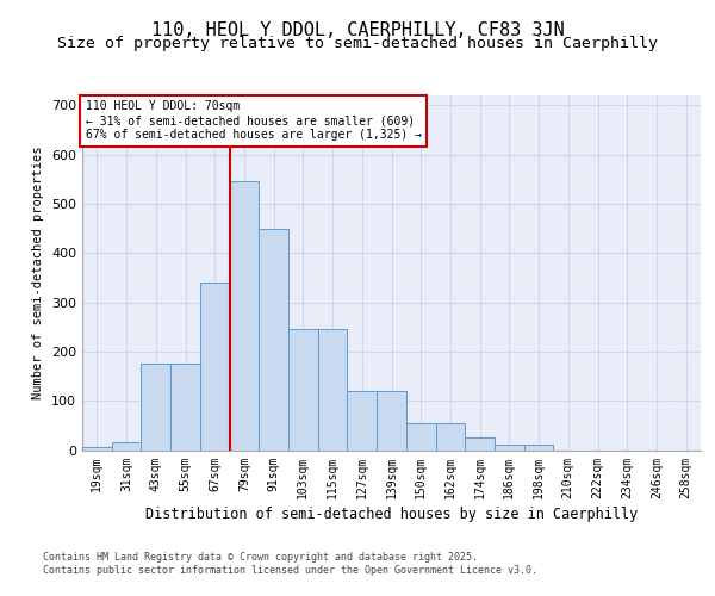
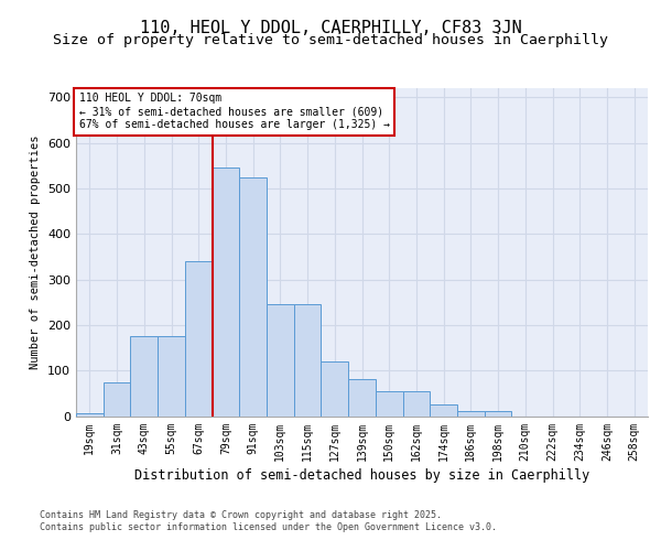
31sqm: 15 -> 75
91sqm: 450 -> 525
139sqm: 120 -> 80
